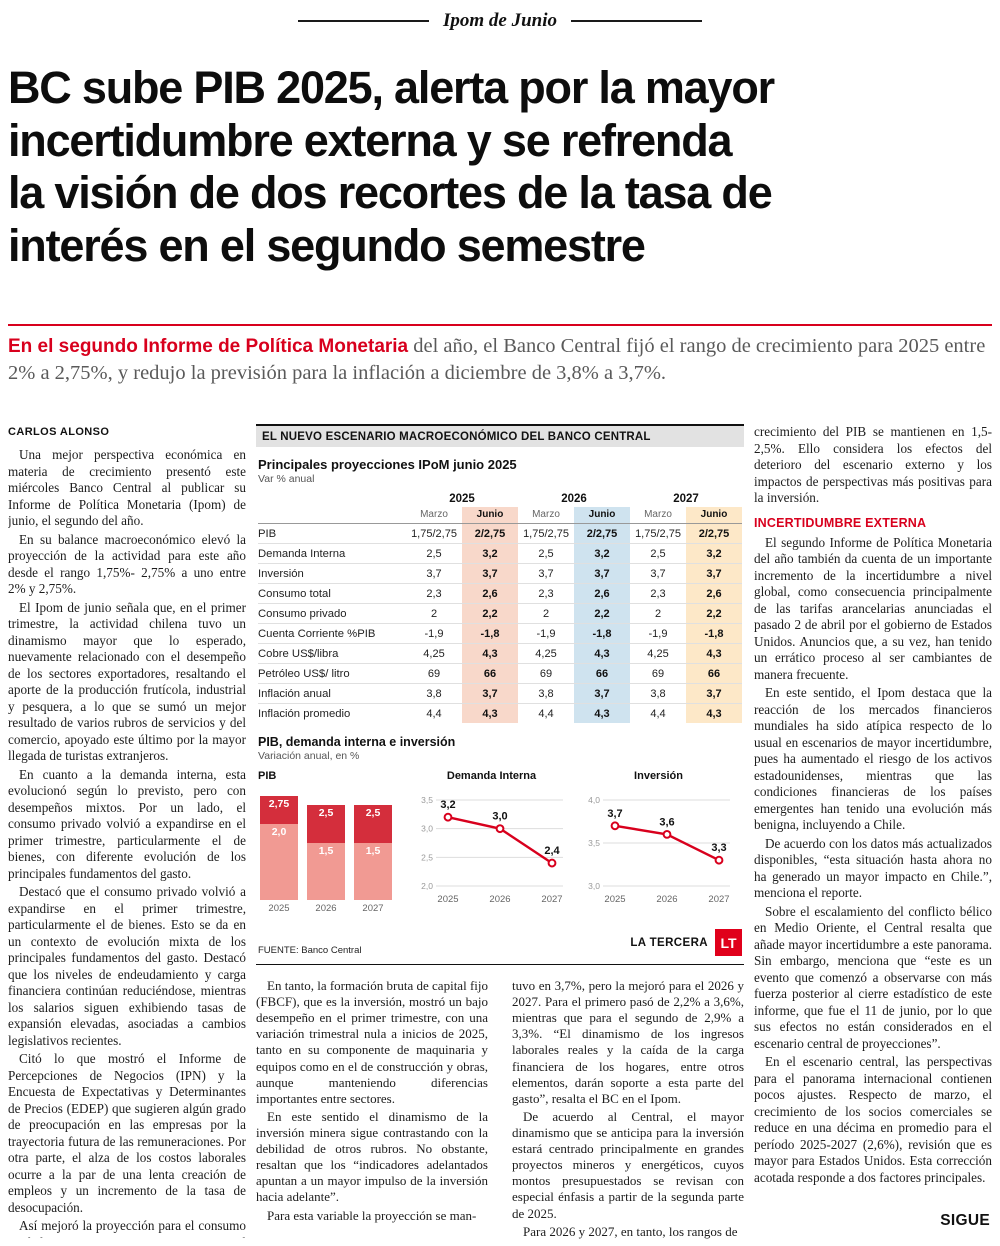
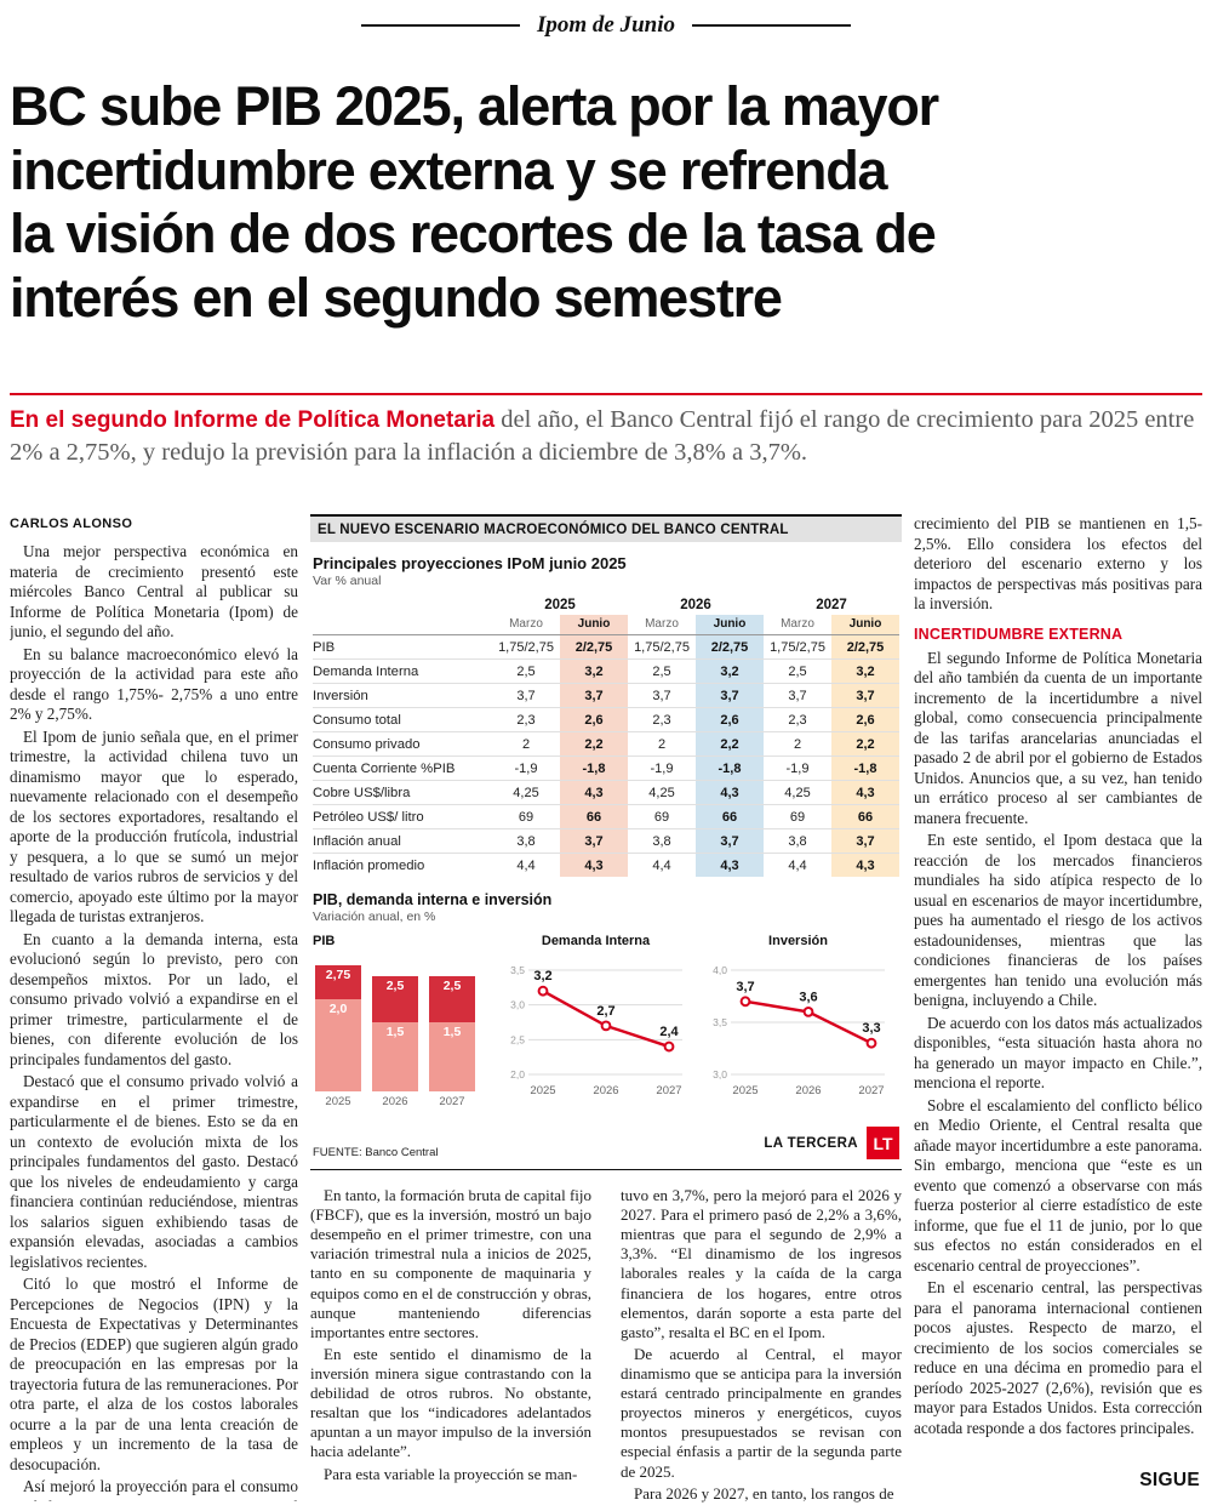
Demanda Interna/2026: 3,0 -> 2,7
